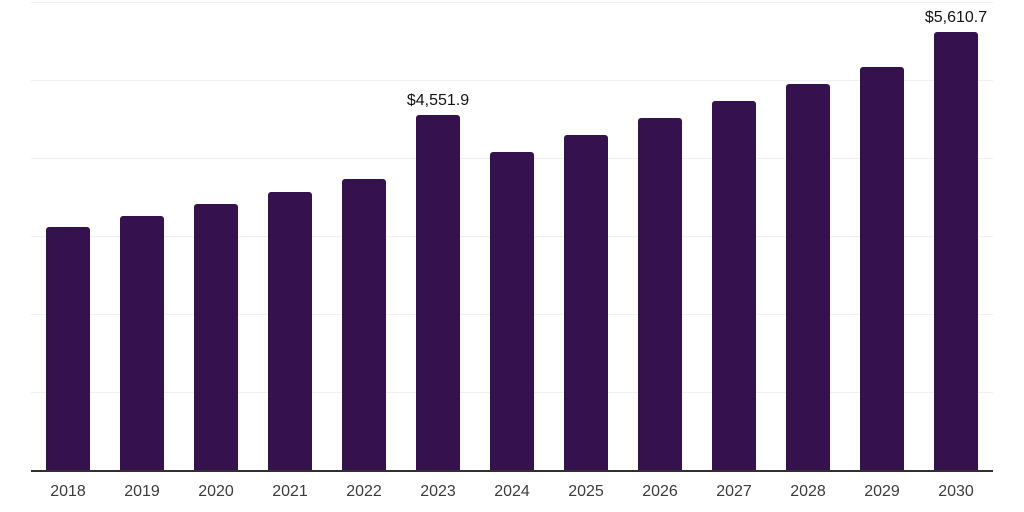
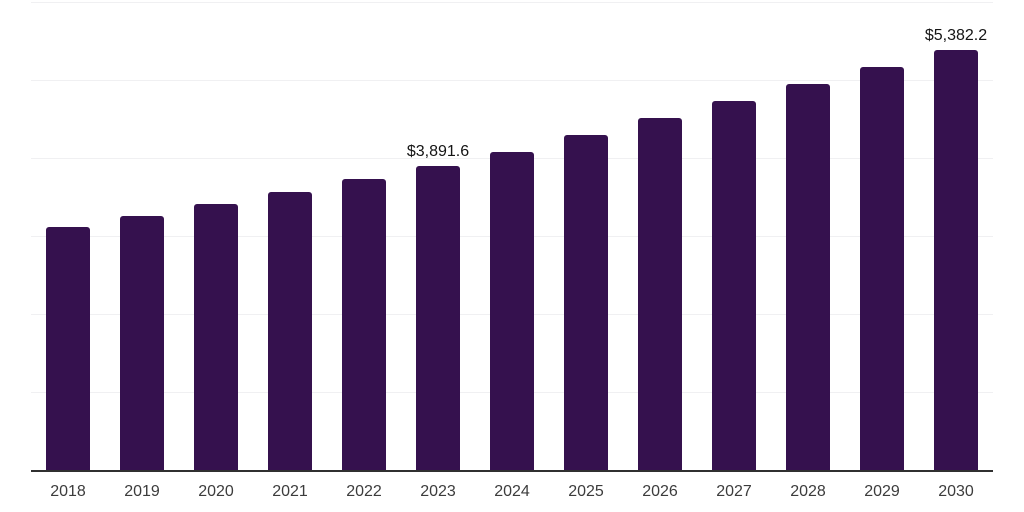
2023: $4,551.9 -> $3,891.6
2030: $5,610.7 -> $5,382.2
